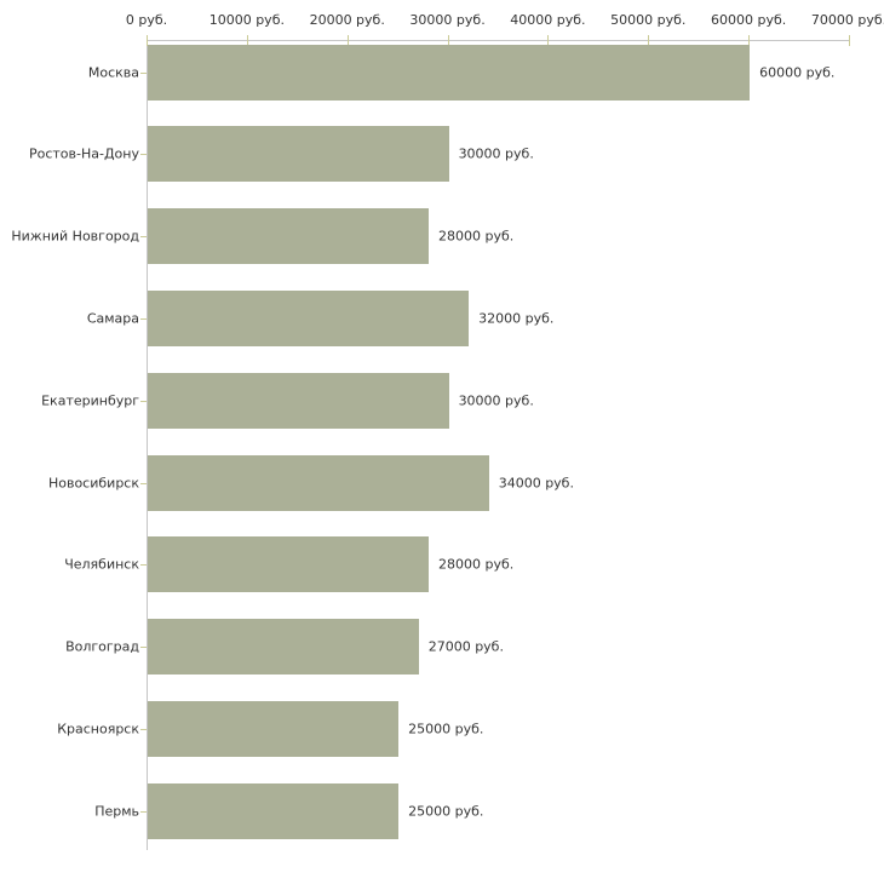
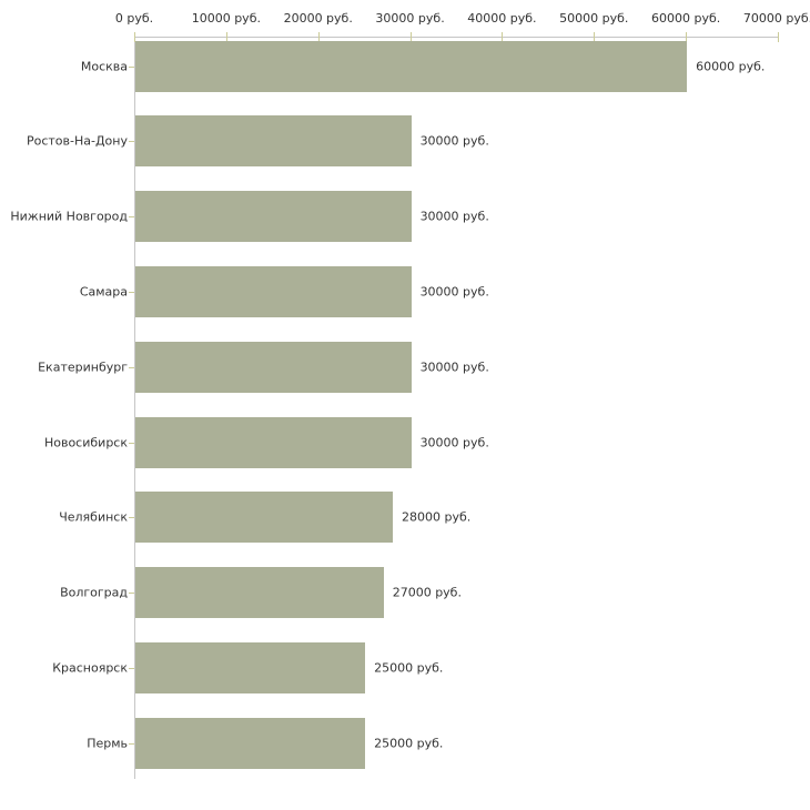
Нижний Новгород: 28000 -> 30000
Самара: 32000 -> 30000
Новосибирск: 34000 -> 30000
